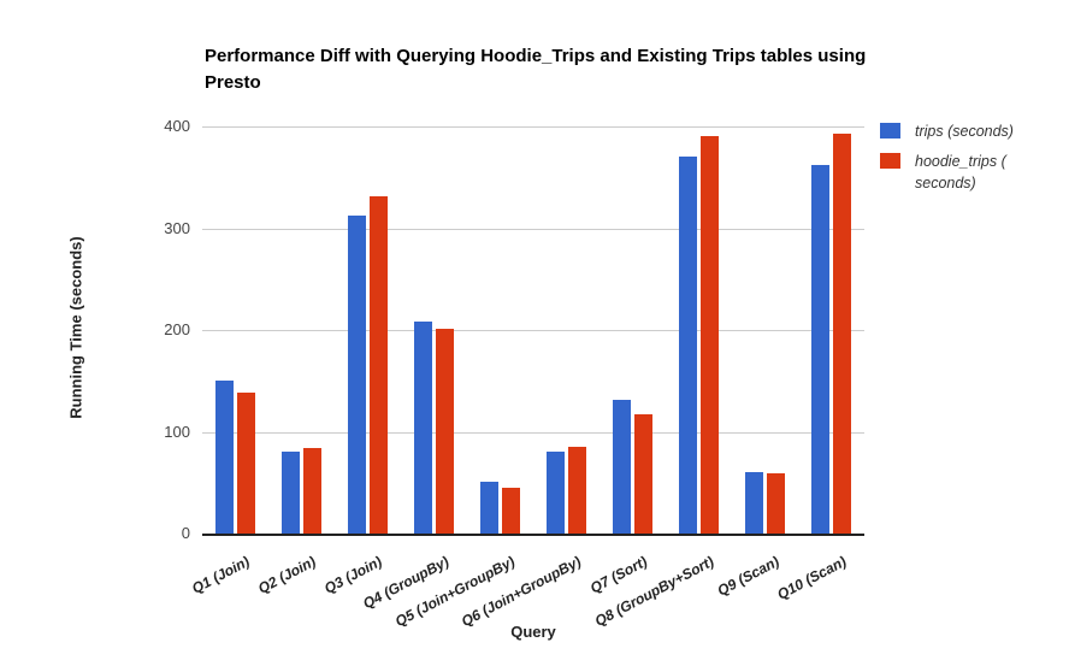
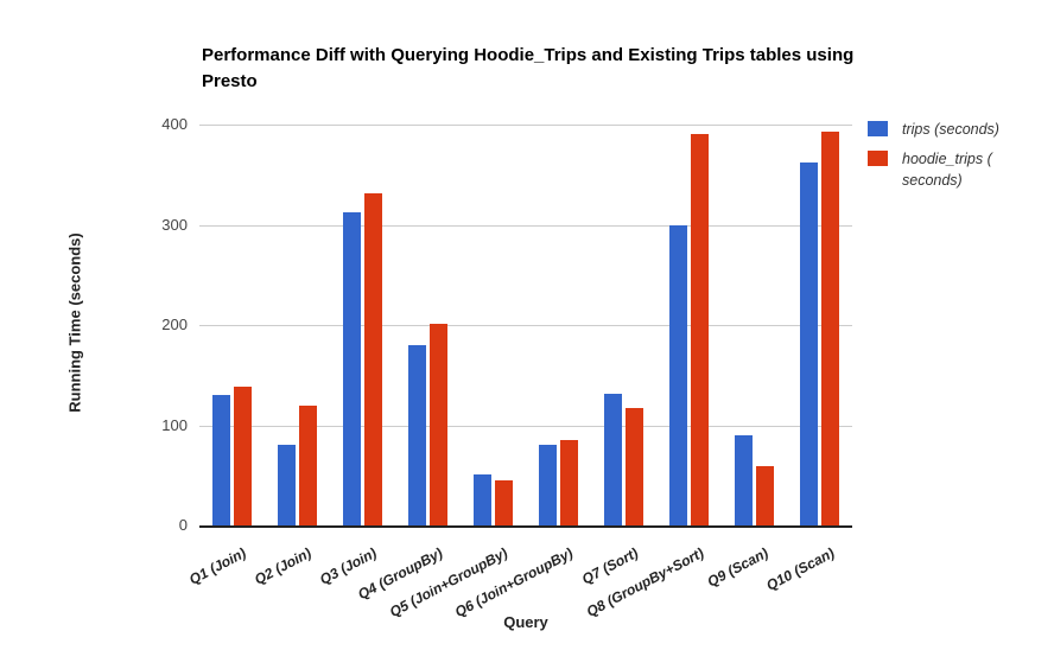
trips (seconds)/Q1 (Join): 150 -> 130
hoodie_trips (seconds)/Q2 (Join): 80 -> 120
trips (seconds)/Q4 (GroupBy): 210 -> 180
trips (seconds)/Q8 (GroupBy+Sort): 370 -> 300
trips (seconds)/Q9 (Scan): 60 -> 90
